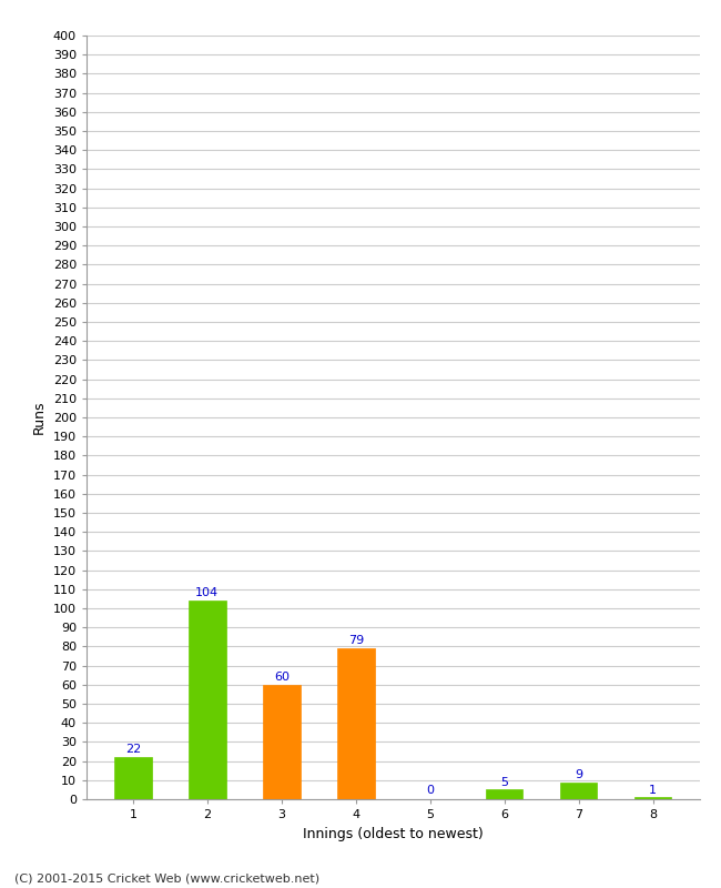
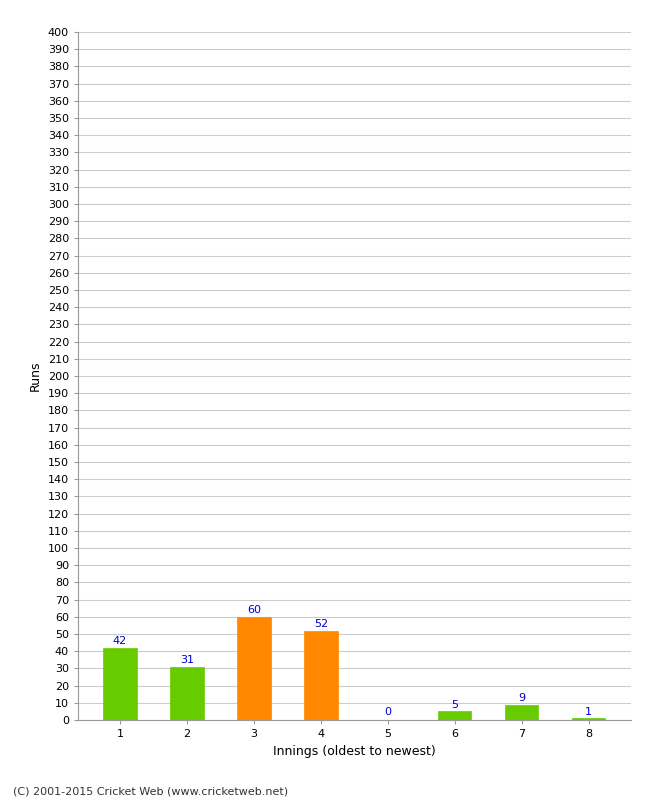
1: 22 -> 42
2: 104 -> 31
4: 79 -> 52
